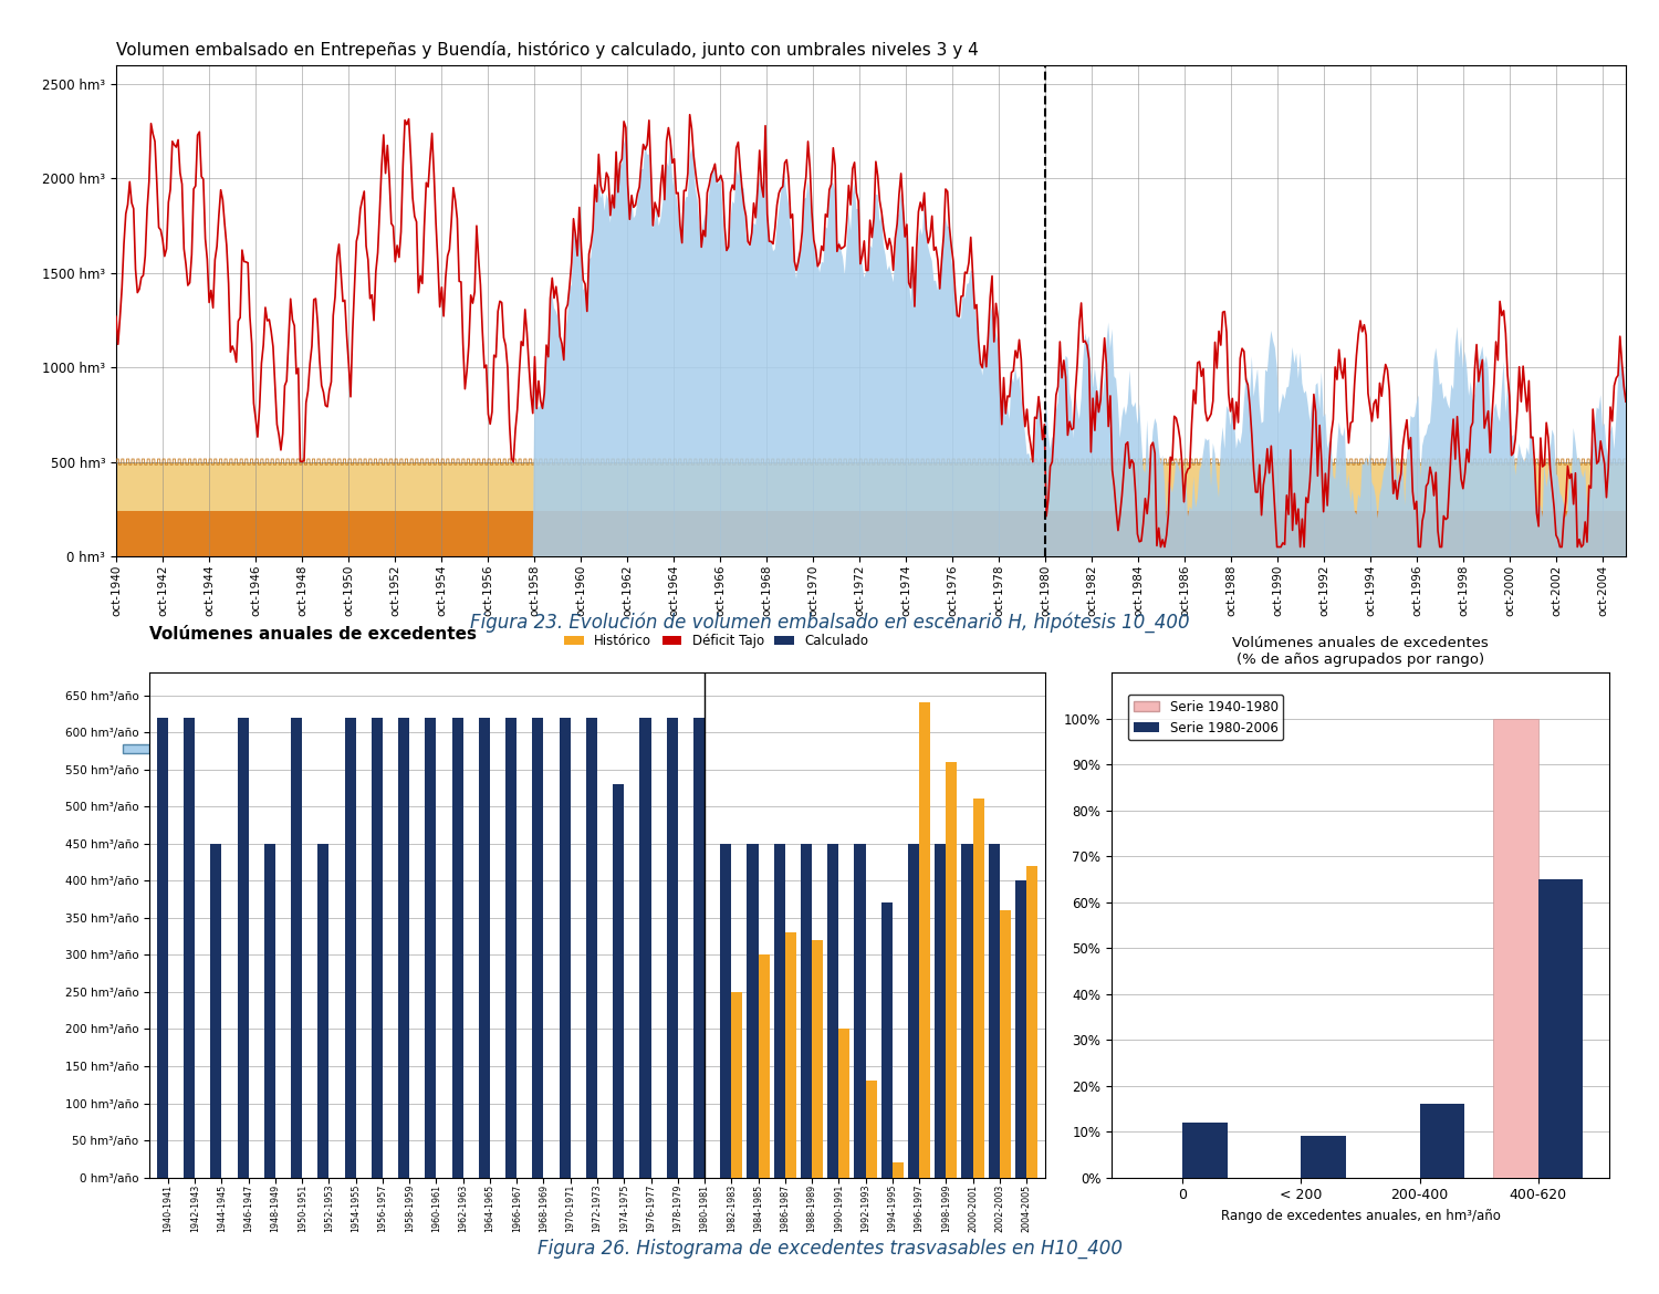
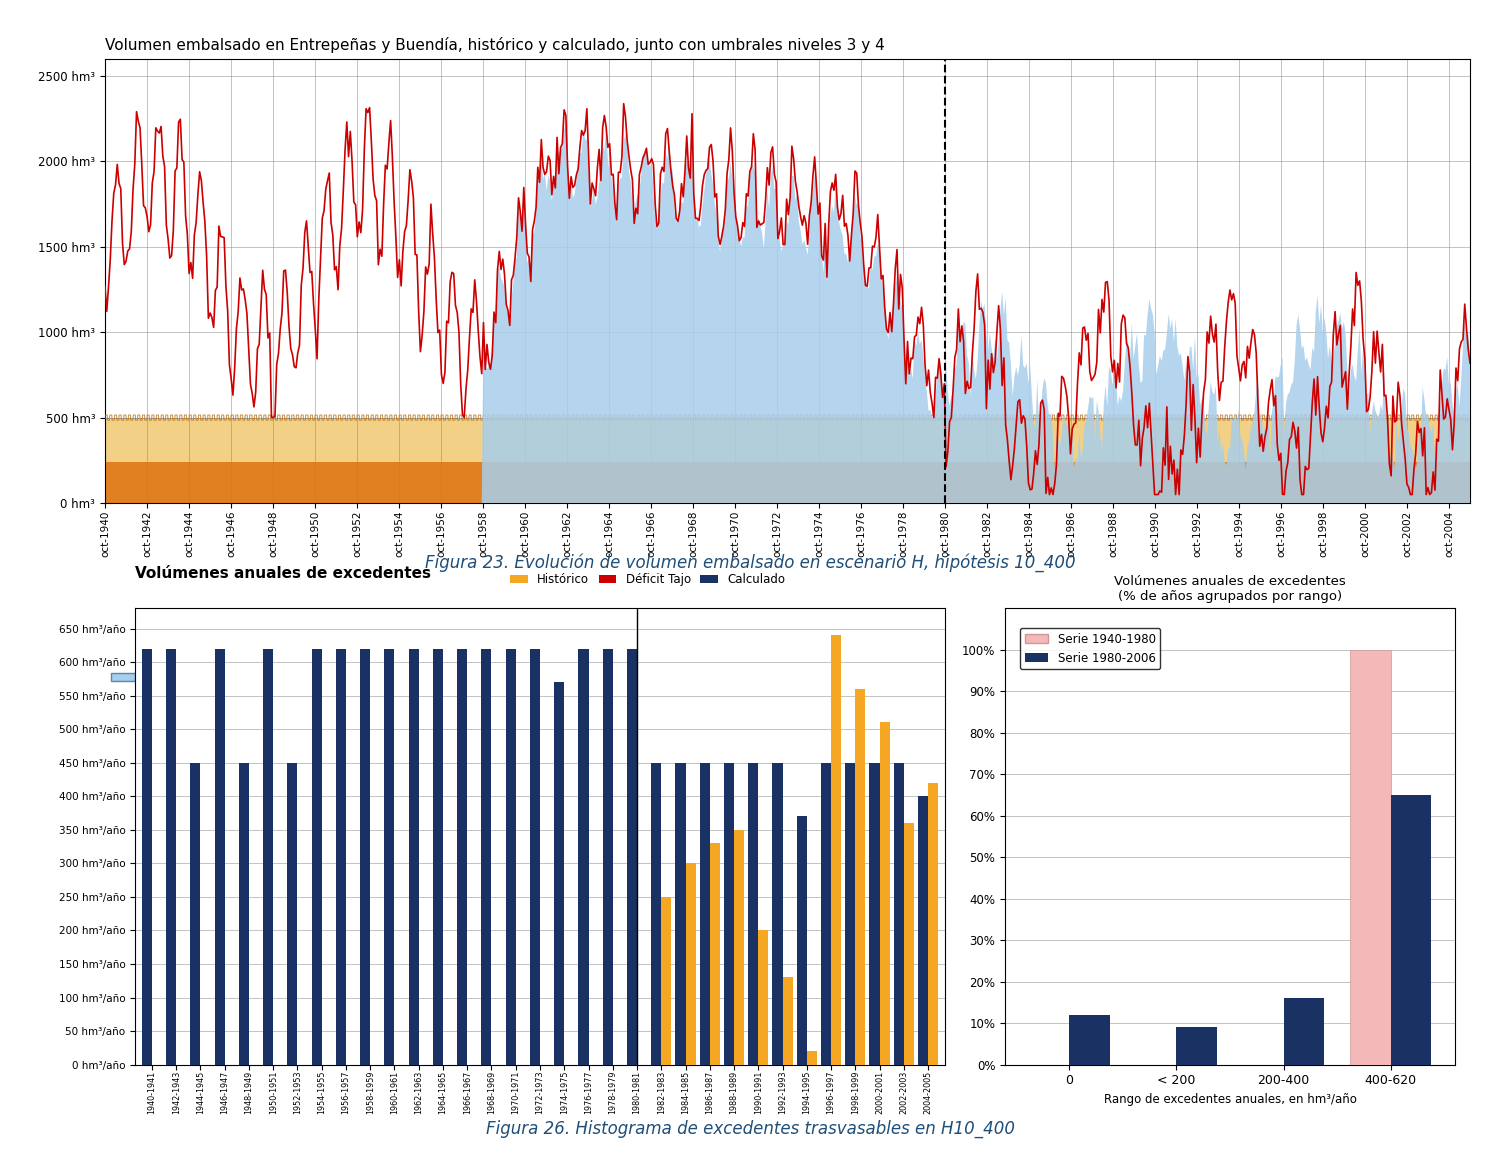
Calculado/1974-1975: 530 hm³/año -> 570 hm³/año
Histórico/1988-1989: 320 hm³/año -> 350 hm³/año
